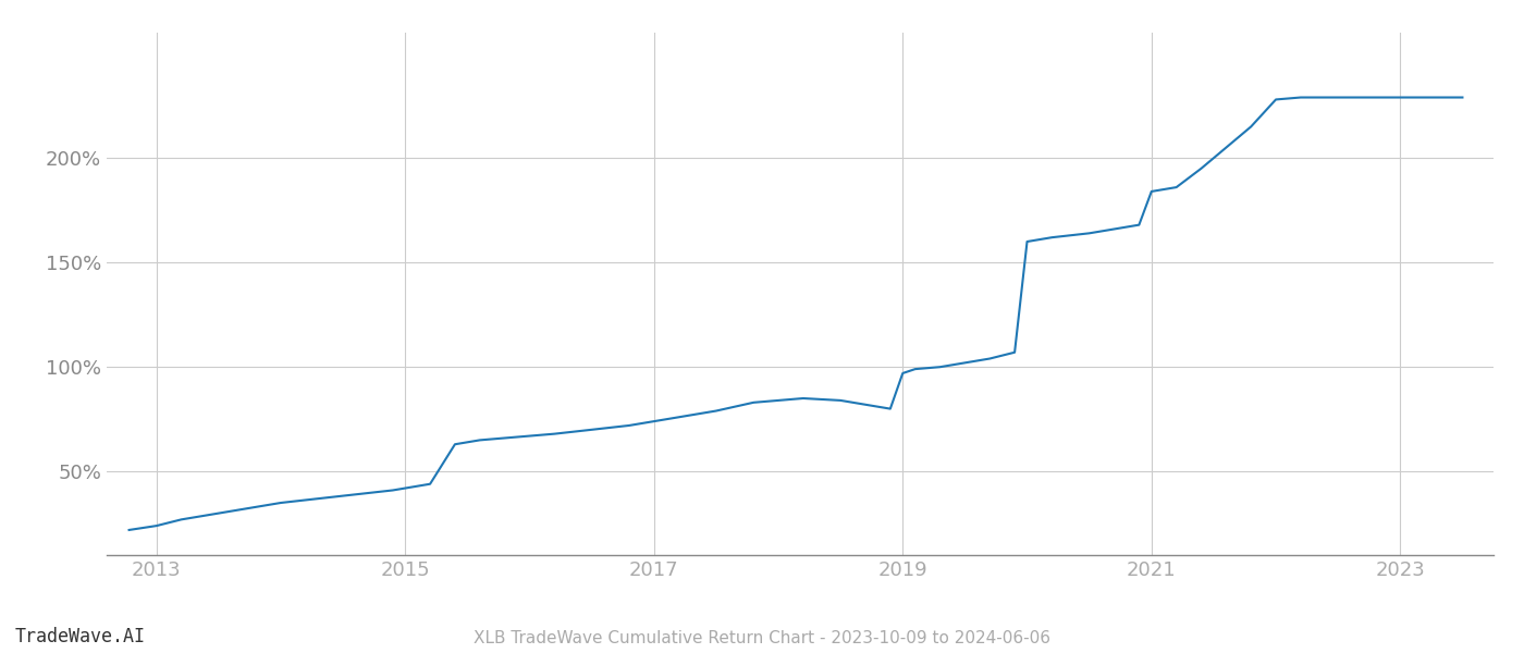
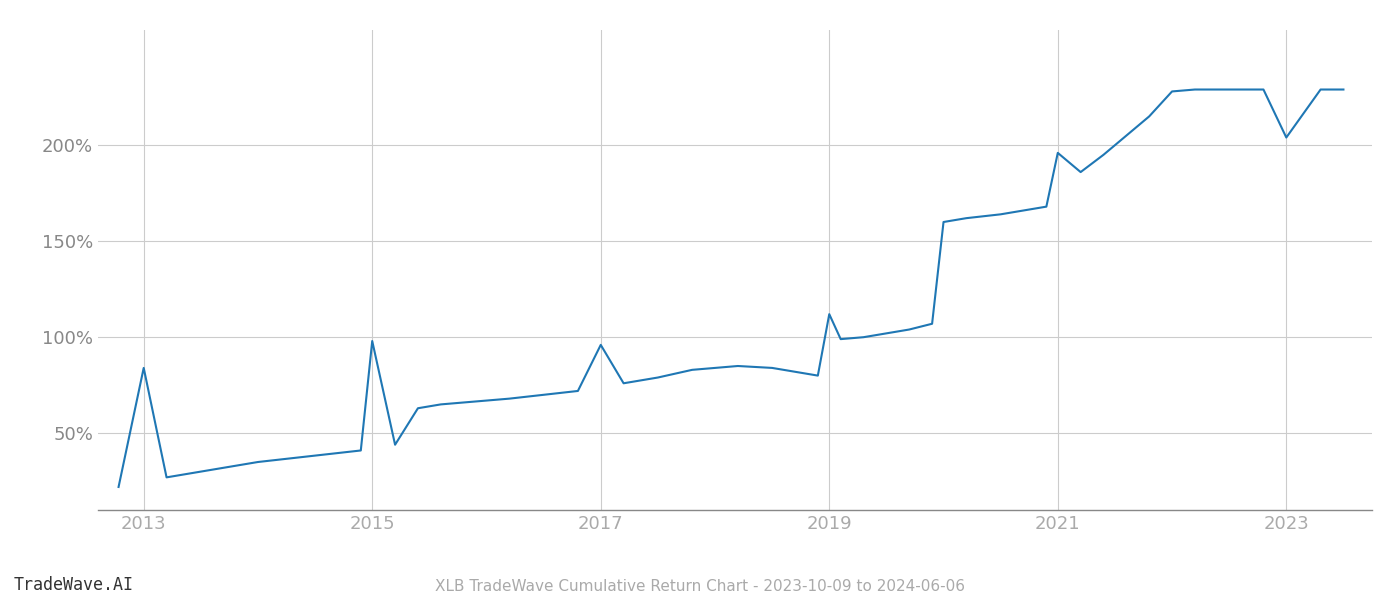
2013: 24% -> 84%
2015: 42% -> 98%
2017: 74% -> 96%
2019: 97% -> 112%
2021: 184% -> 196%
2023: 229% -> 204%
